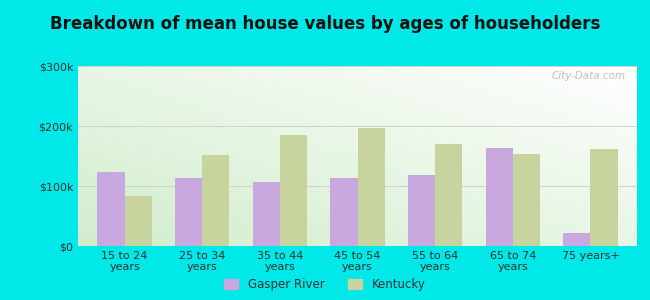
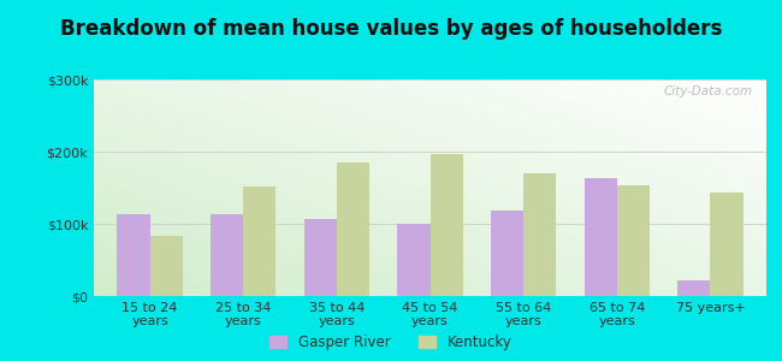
Gasper River/15 to 24 years: $124k -> $113k
Gasper River/45 to 54 years: $114k -> $100k
Kentucky/75 years+: $162k -> $143k
